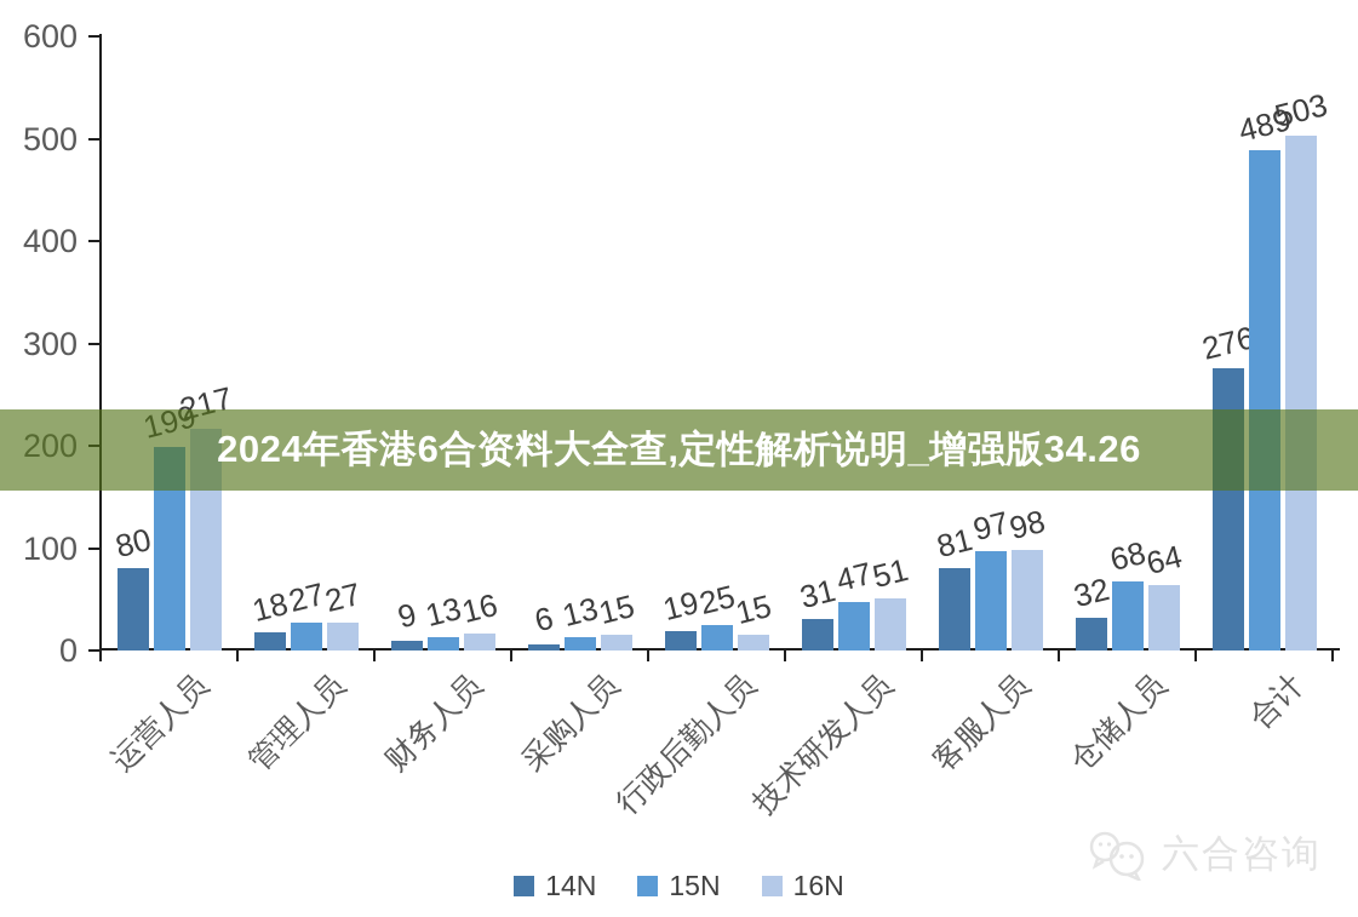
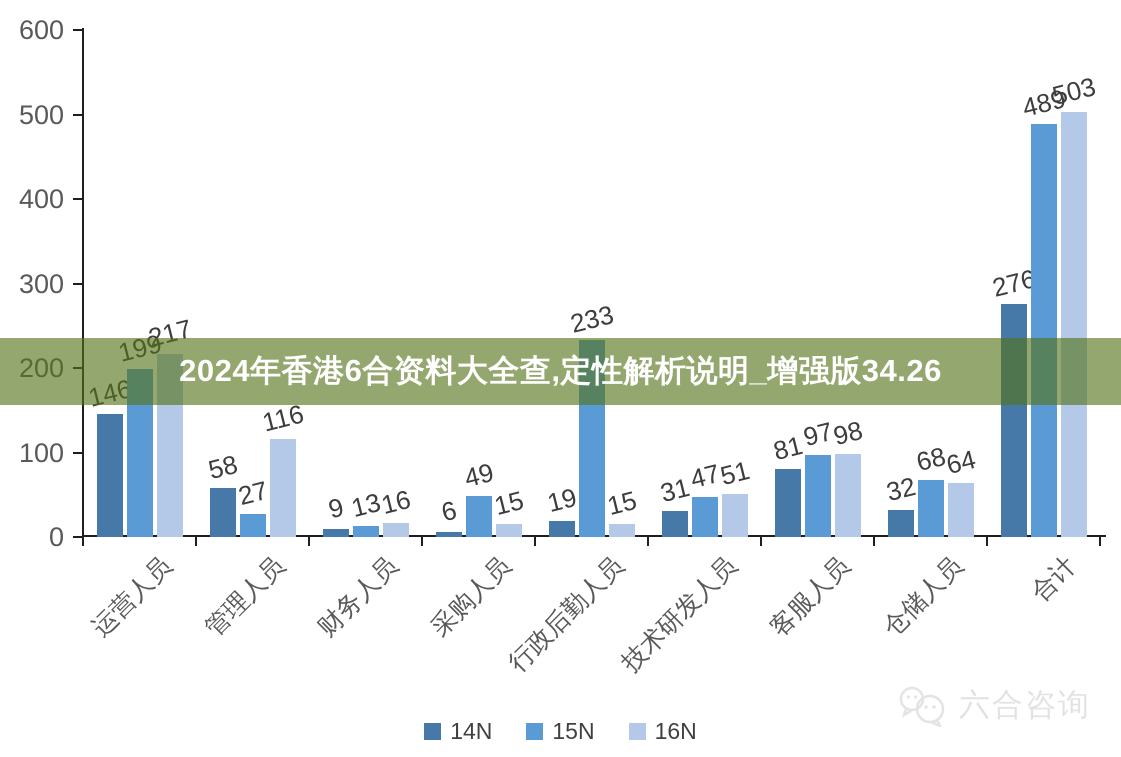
14N/运营人员: 80 -> 146
14N/管理人员: 18 -> 58
16N/管理人员: 27 -> 116
15N/采购人员: 13 -> 49
15N/行政后勤人员: 25 -> 233
